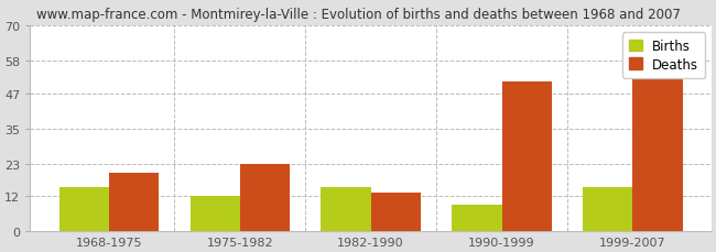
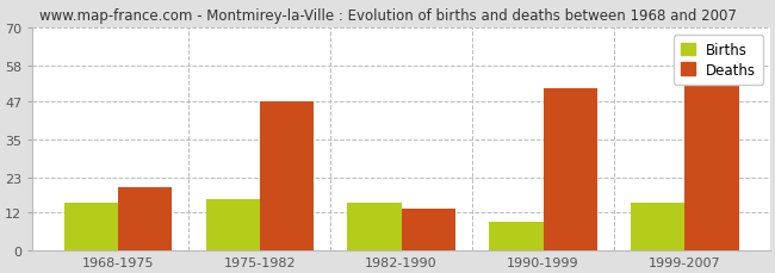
Births/1975-1982: 12 -> 16
Deaths/1975-1982: 23 -> 47
